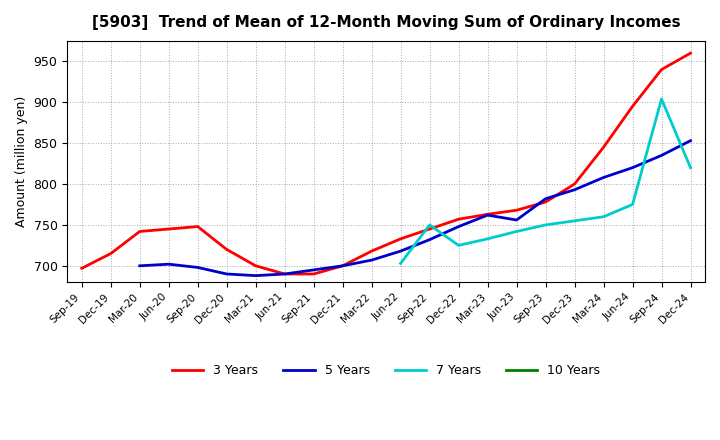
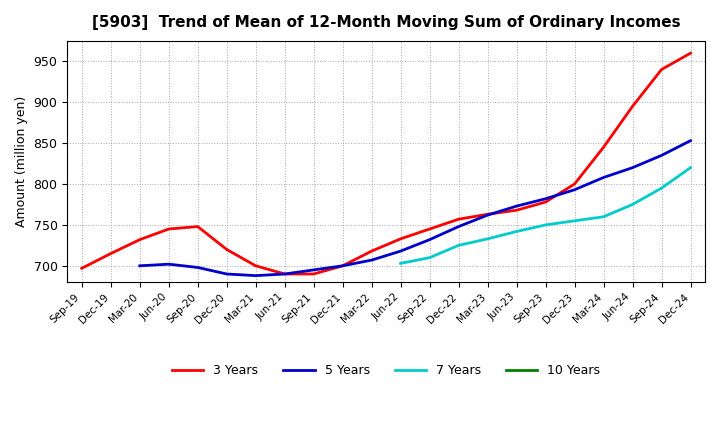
3 Years/Mar-20: 742 -> 732
7 Years/Sep-22: 750 -> 710
5 Years/Jun-23: 756 -> 773
7 Years/Sep-24: 904 -> 795
